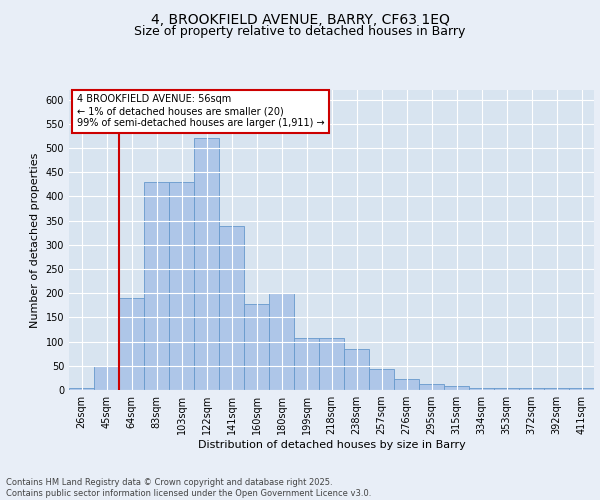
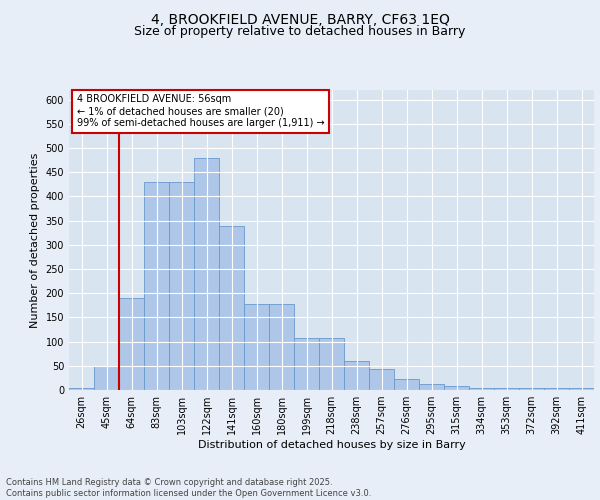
122sqm: 520 -> 480
180sqm: 200 -> 178
238sqm: 85 -> 60
